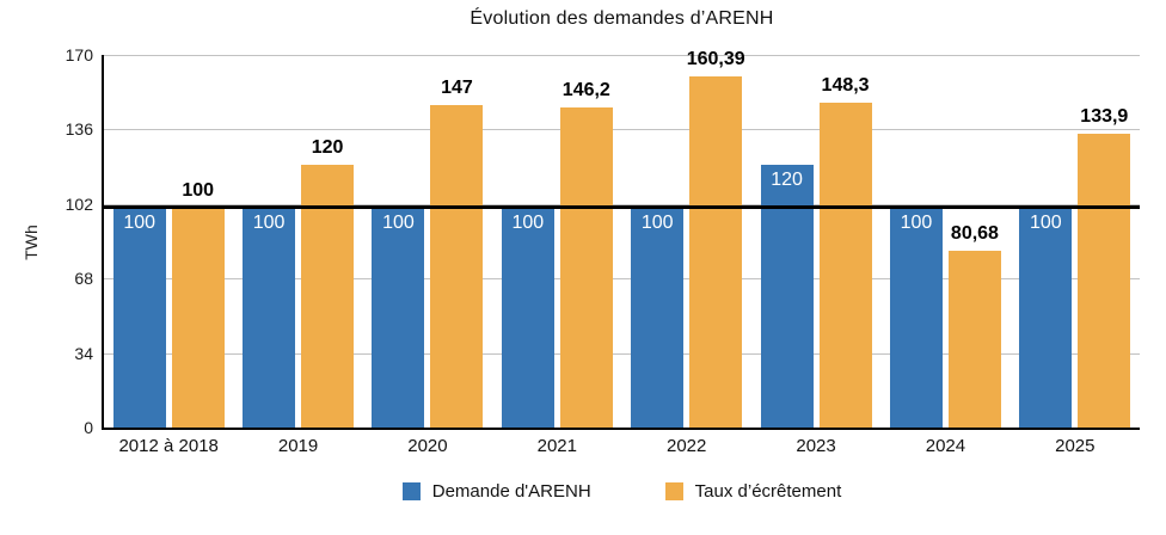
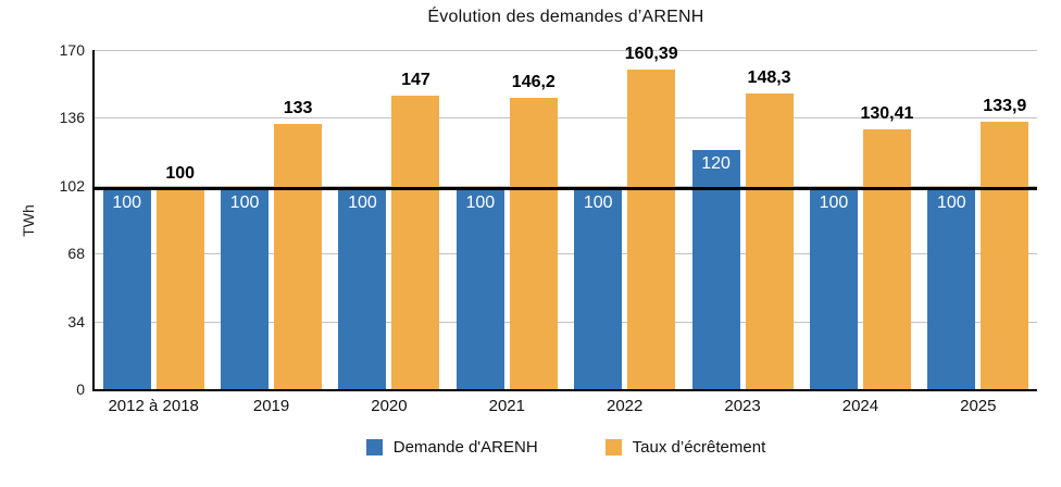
Taux d’écrêtement/2019: 120 -> 133
Taux d’écrêtement/2024: 80,68 -> 130,41
